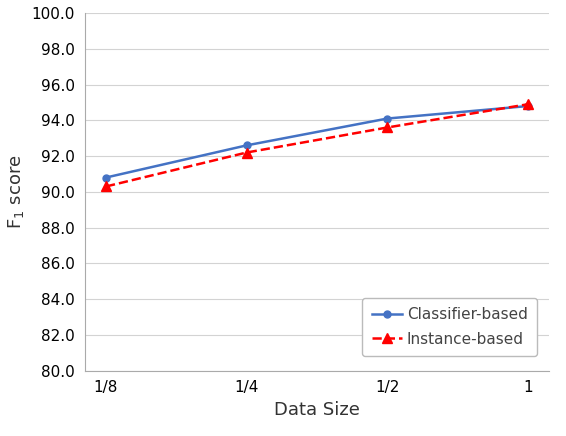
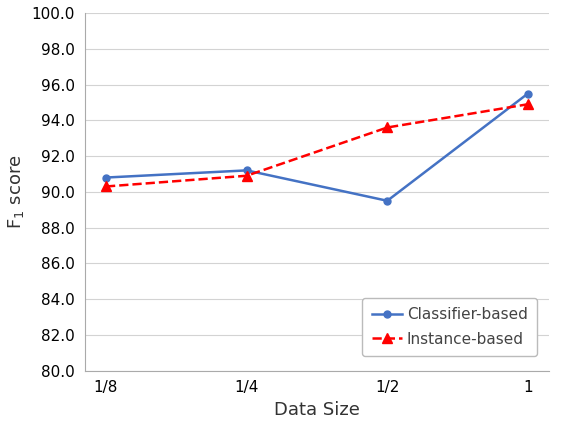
Classifier-based/1/4: 92.6 -> 91.2
Instance-based/1/4: 92.2 -> 90.9
Classifier-based/1/2: 94.1 -> 89.5
Classifier-based/1: 94.8 -> 95.5
